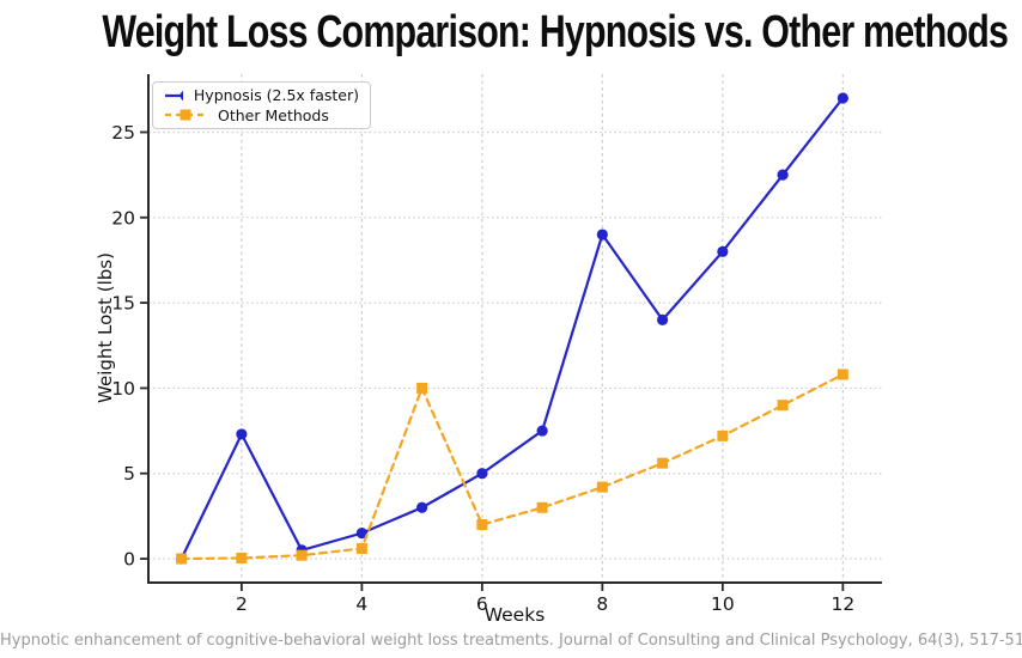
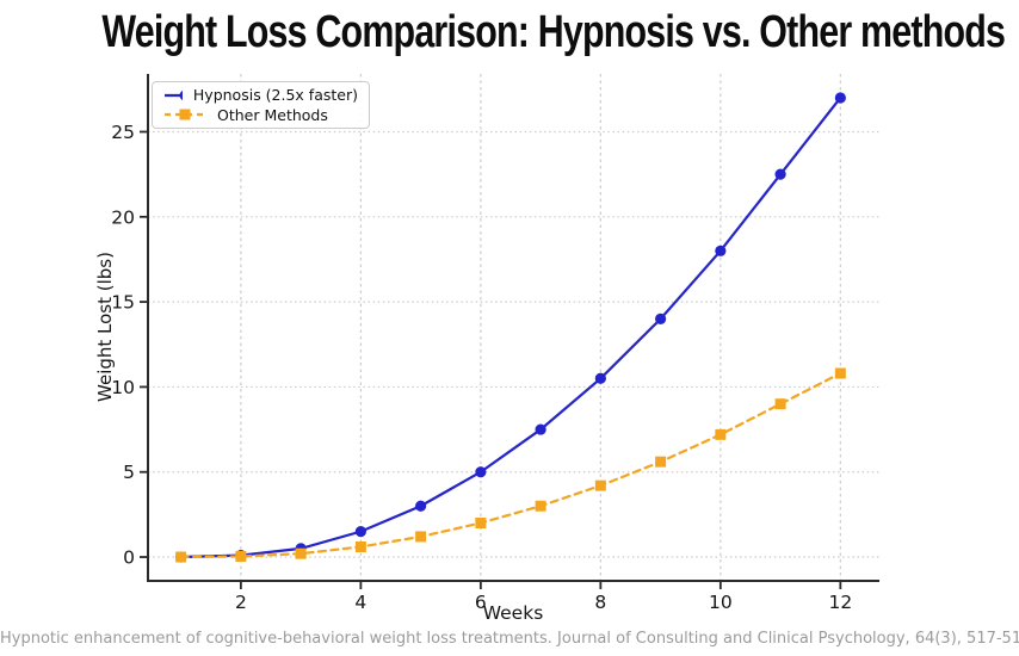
Hypnosis (2.5x faster)/2: 7.3 -> 0.1
Other Methods/5: 10.0 -> 1.2
Hypnosis (2.5x faster)/8: 19.0 -> 10.5
